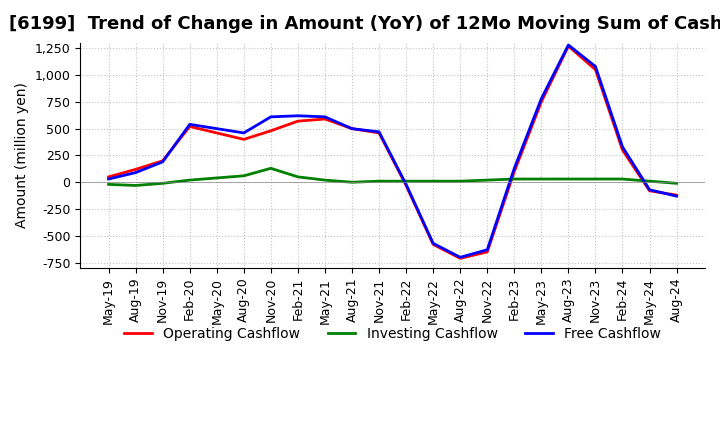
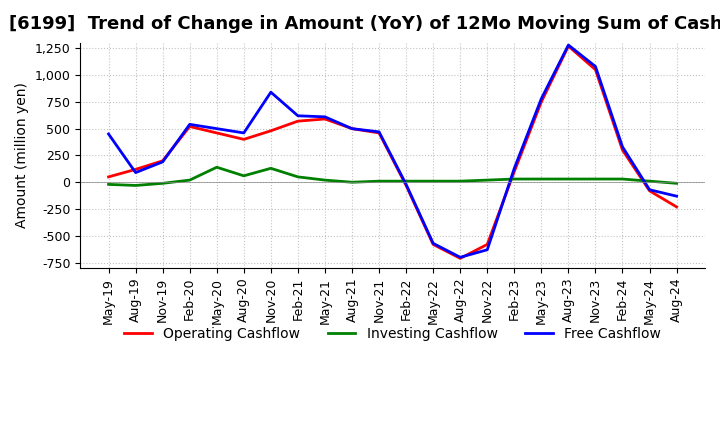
Free Cashflow/May-19: 30 -> 450
Investing Cashflow/May-20: 40 -> 140
Free Cashflow/Nov-20: 610 -> 840
Operating Cashflow/Nov-22: -650 -> -580
Operating Cashflow/Aug-24: -120 -> -230
